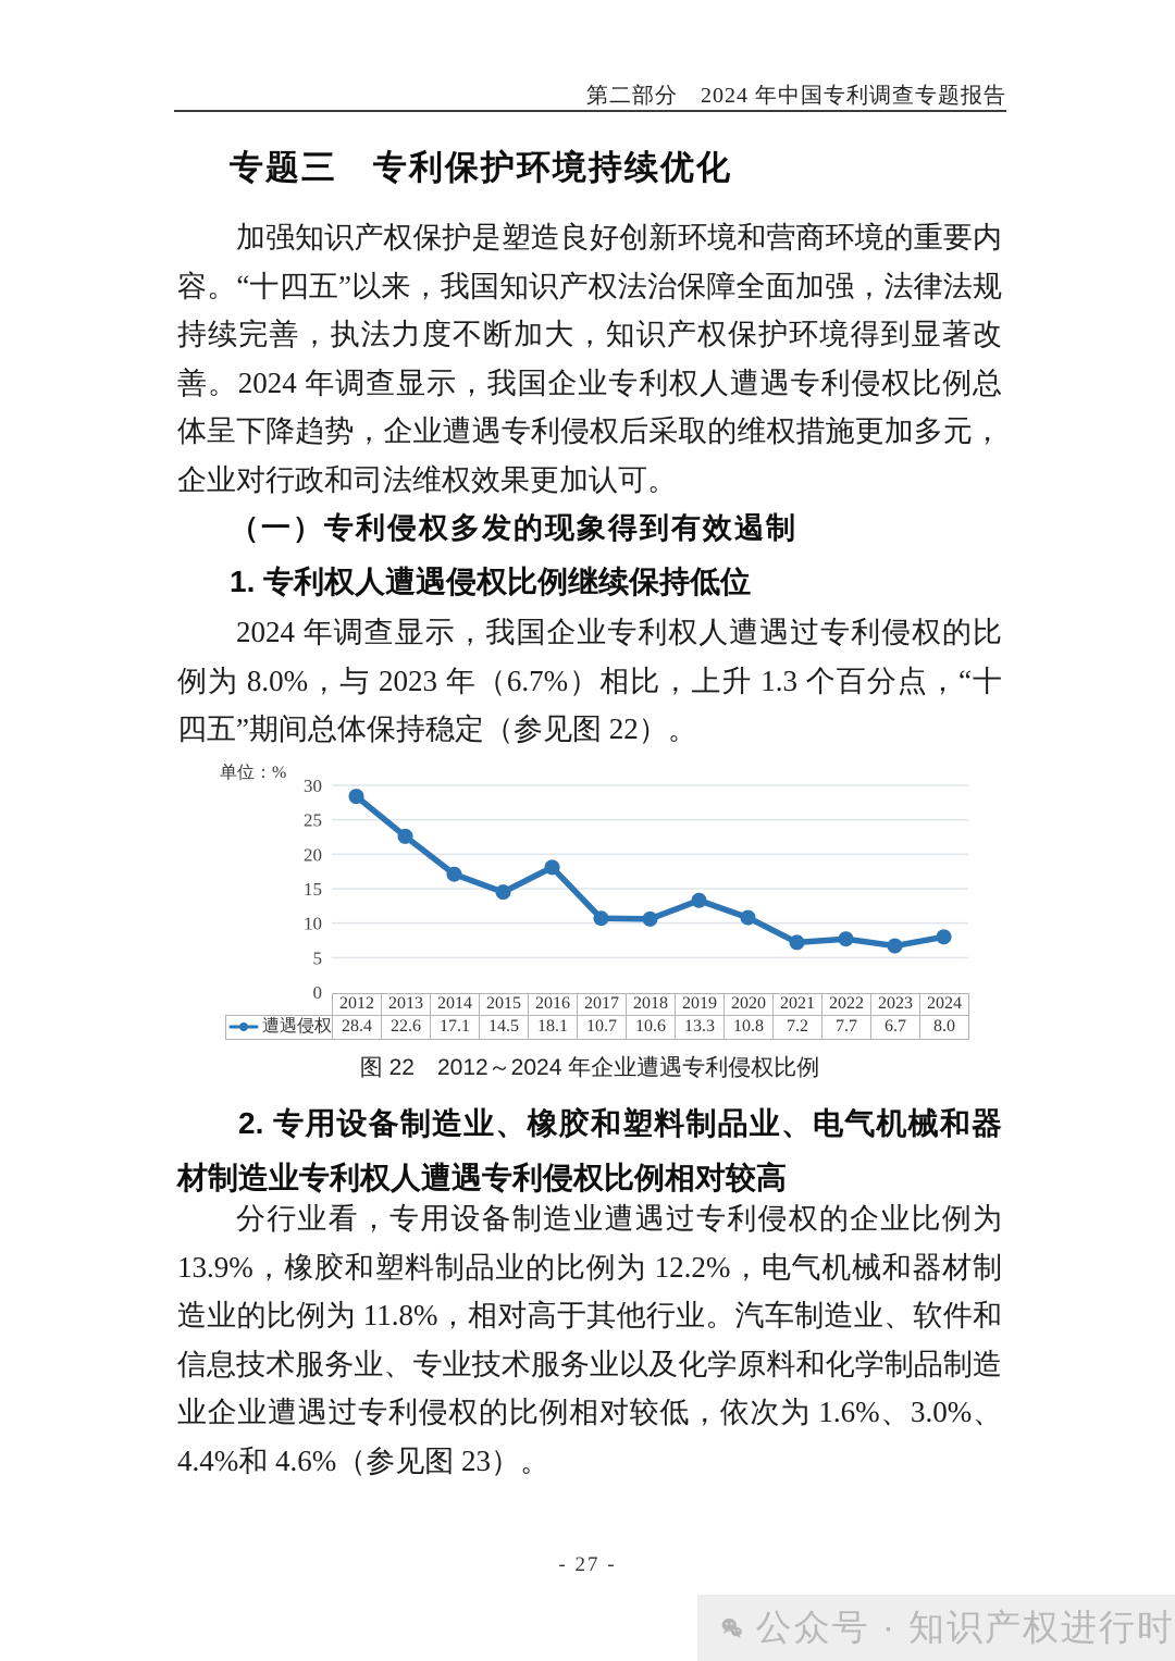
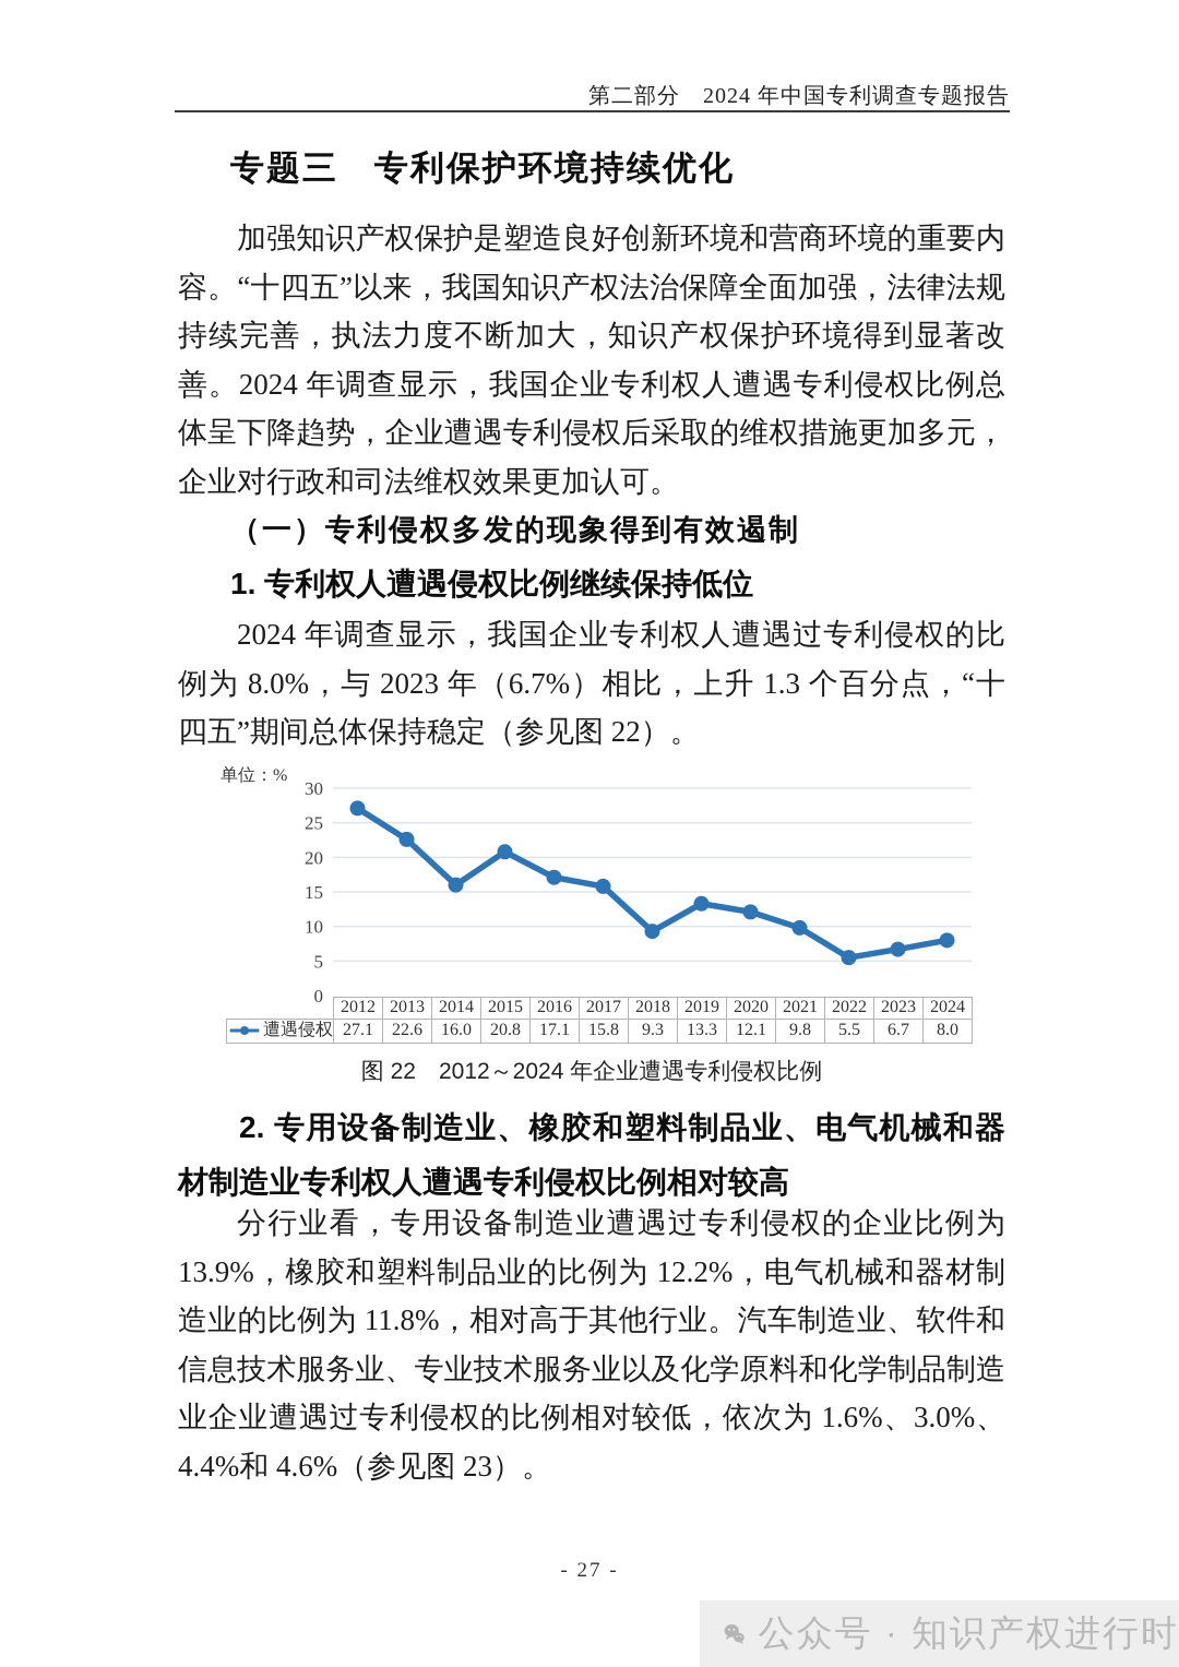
2012: 28.4 -> 27.1
2014: 17.1 -> 16.0
2015: 14.5 -> 20.8
2016: 18.1 -> 17.1
2017: 10.7 -> 15.8
2018: 10.6 -> 9.3
2020: 10.8 -> 12.1
2021: 7.2 -> 9.8
2022: 7.7 -> 5.5
